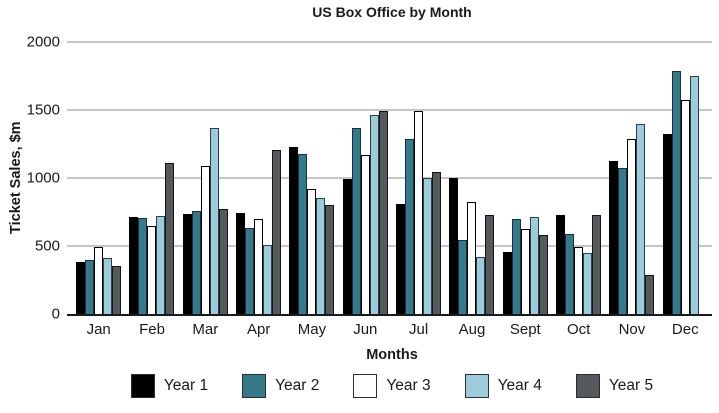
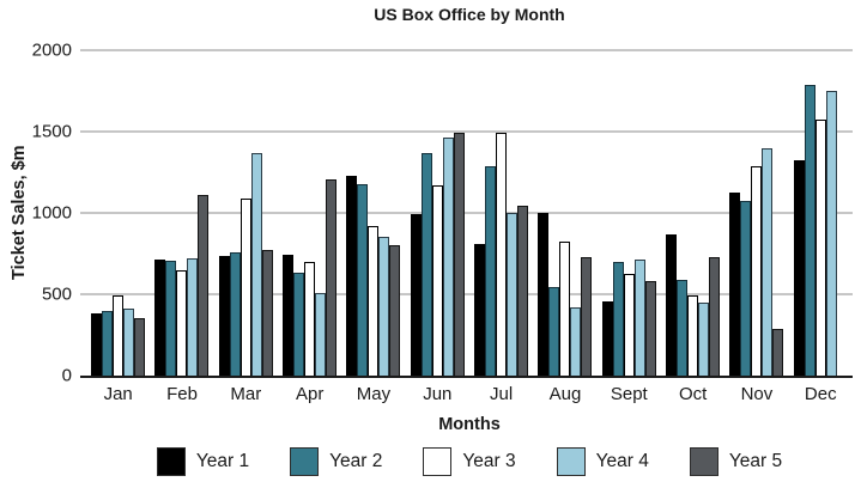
Year 1/Oct: 730 -> 870
